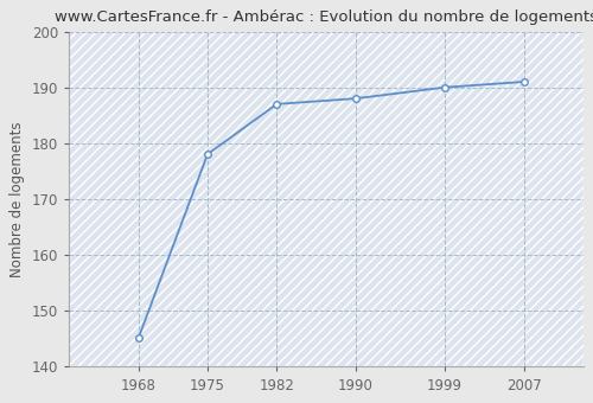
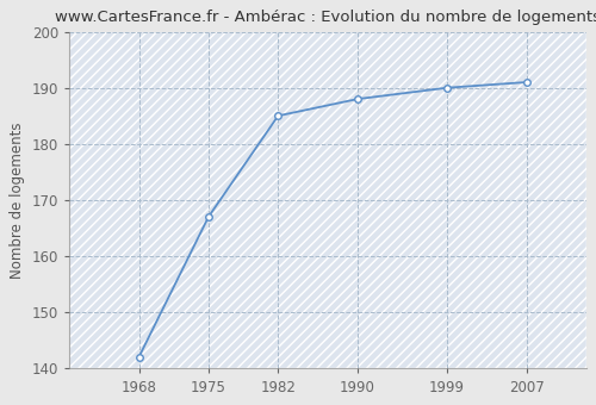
1968: 145 -> 142
1975: 178 -> 167
1982: 187 -> 185
